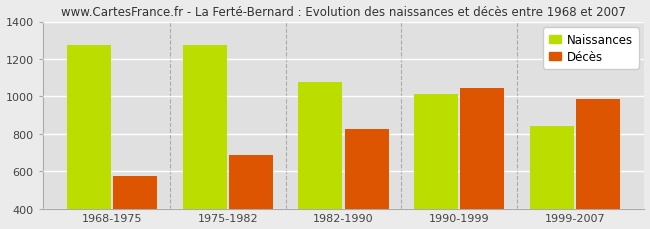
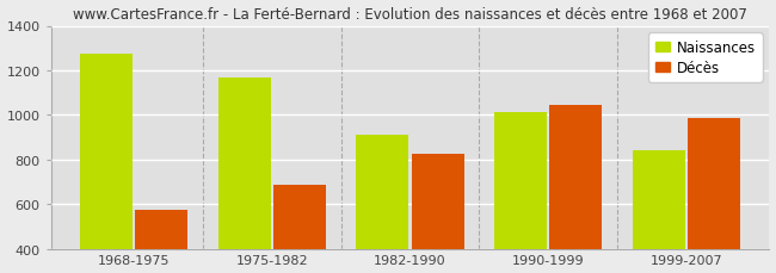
Naissances/1975-1982: 1280 -> 1170
Naissances/1982-1990: 1080 -> 910
